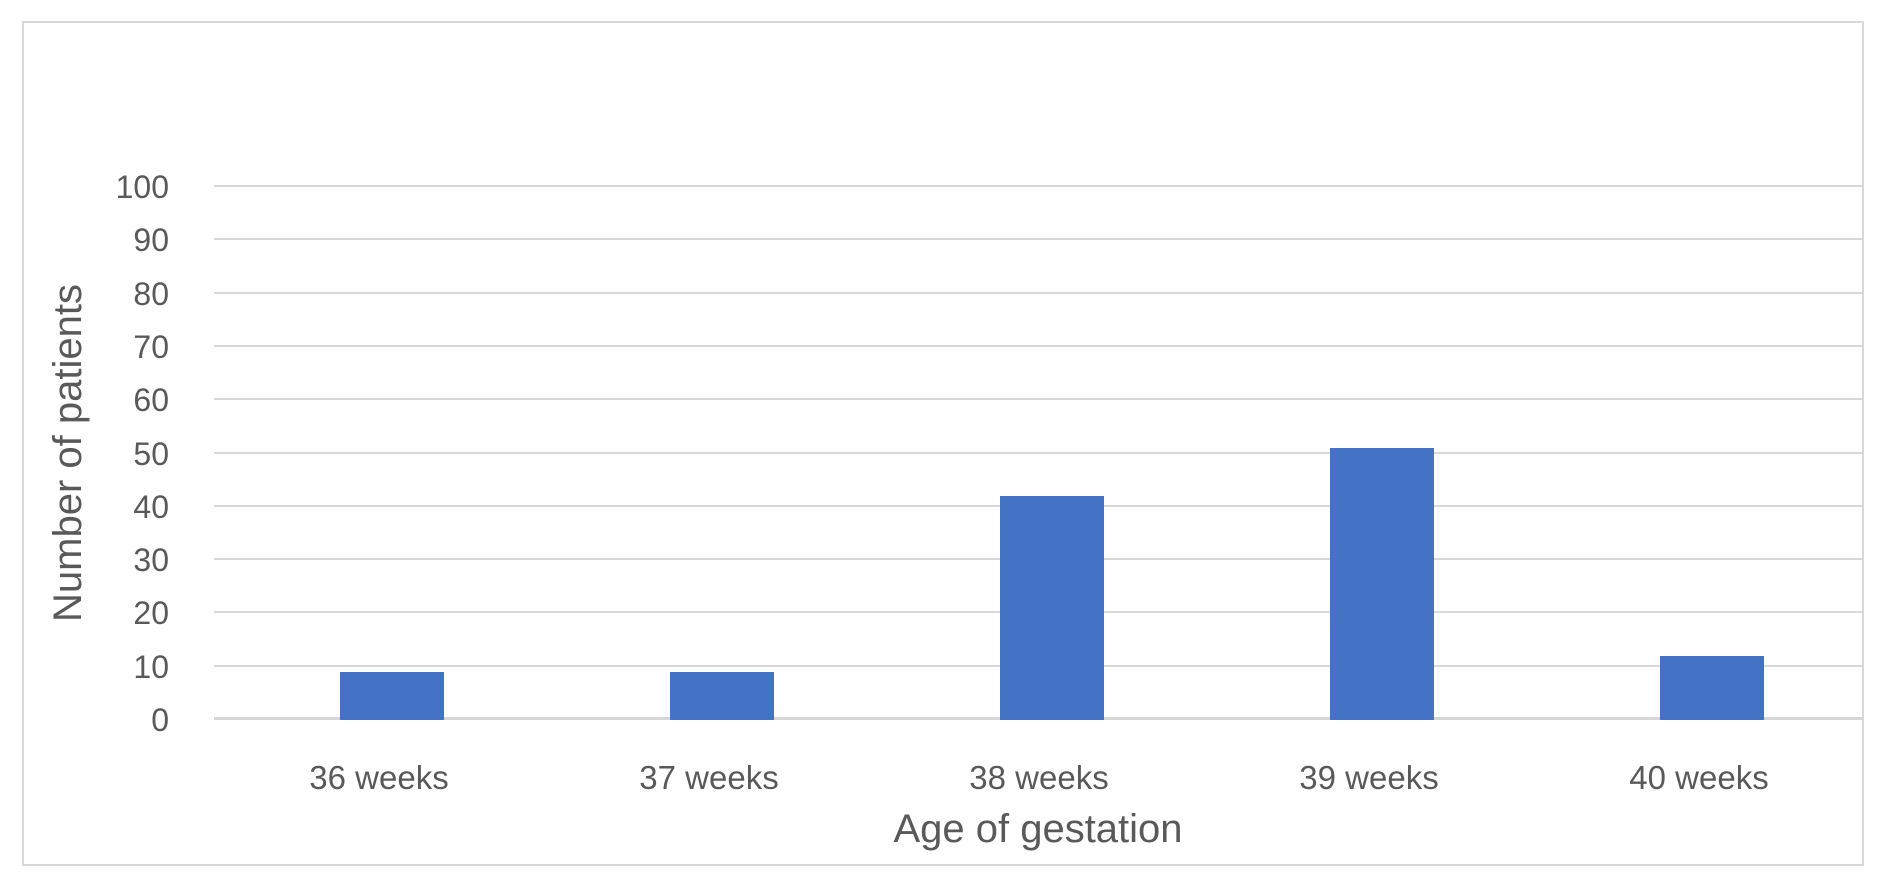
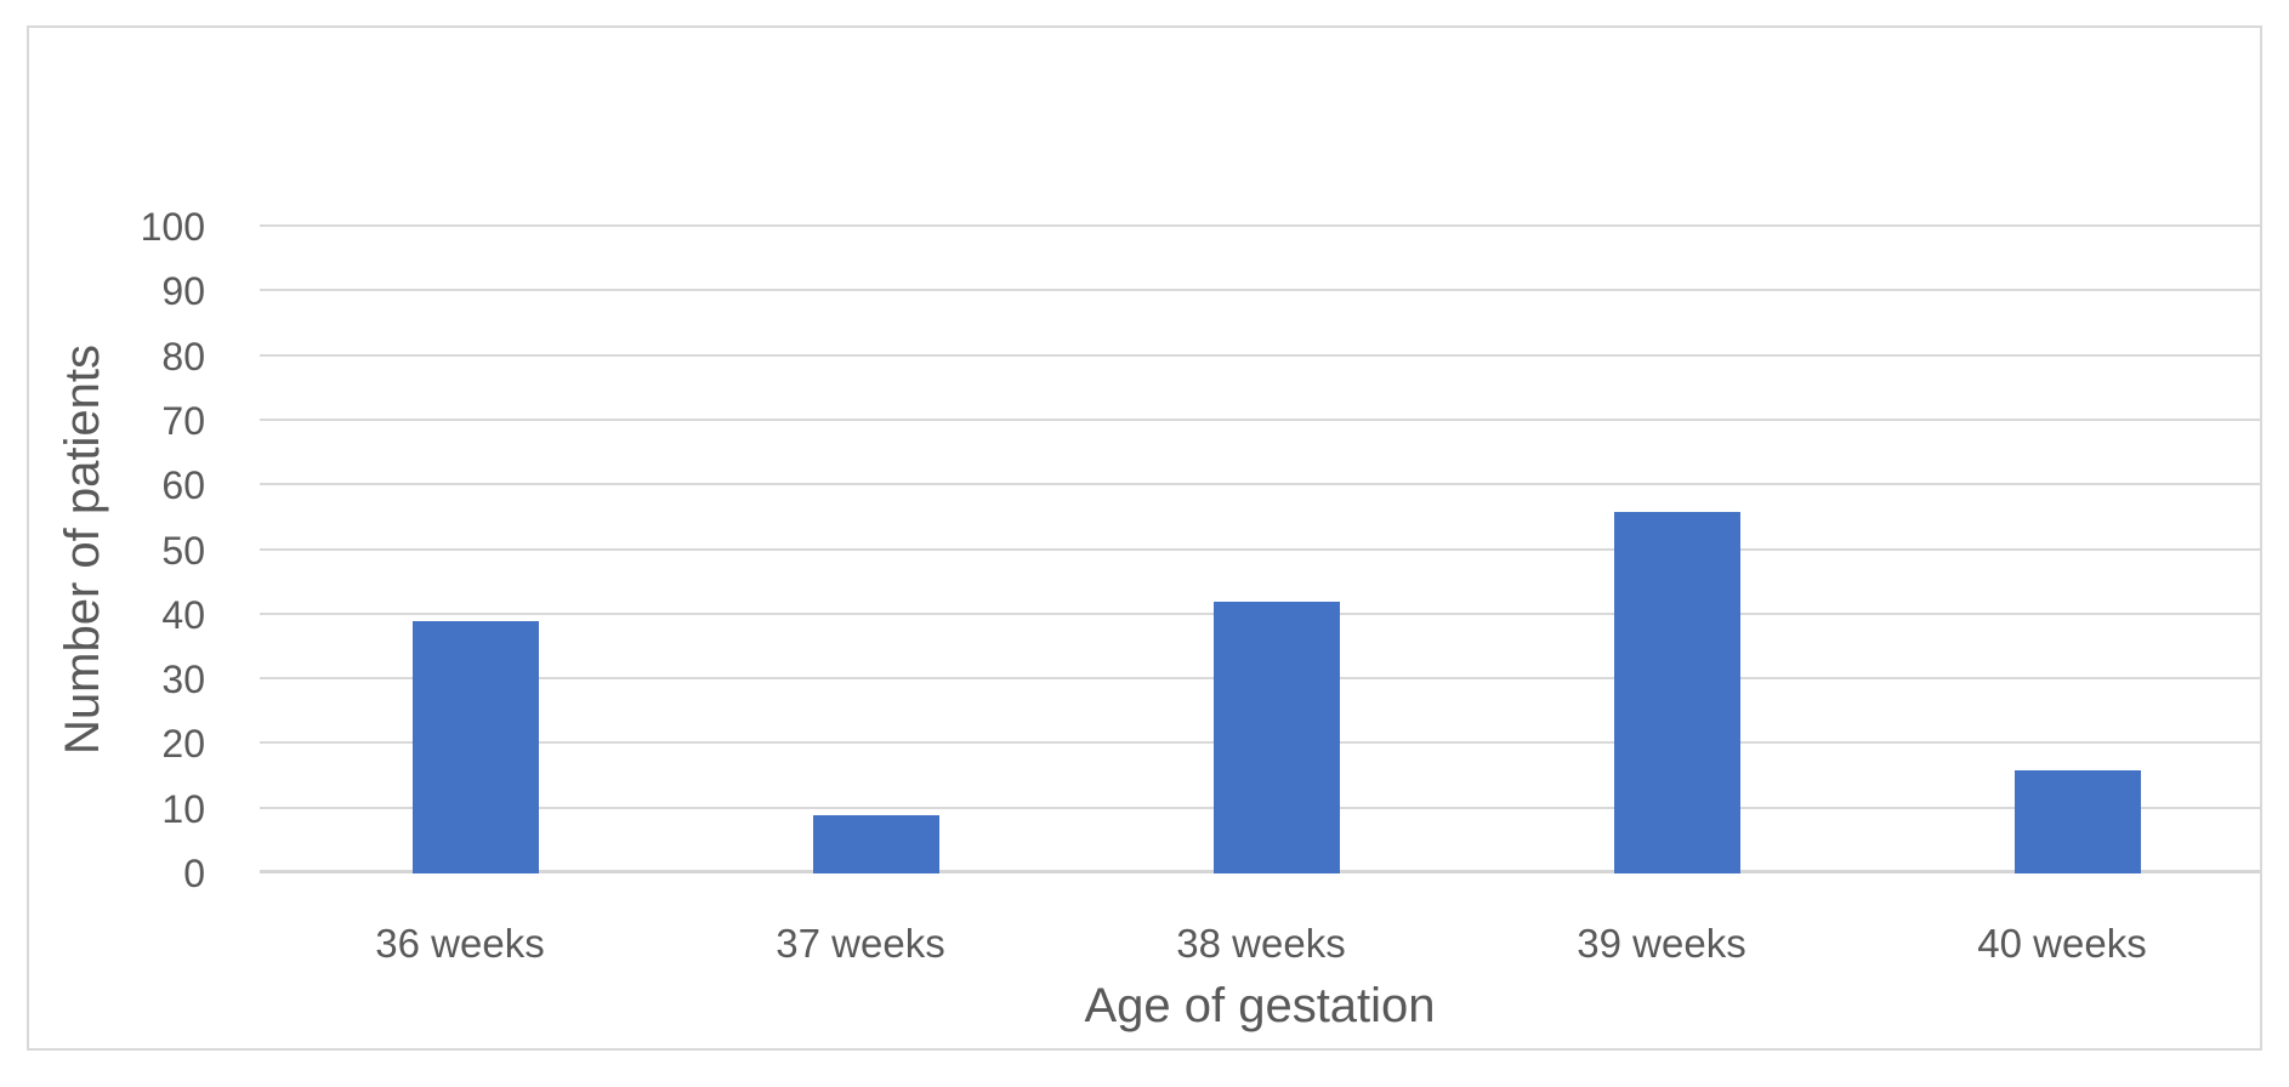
36 weeks: 9 -> 39
39 weeks: 51 -> 56
40 weeks: 12 -> 16
